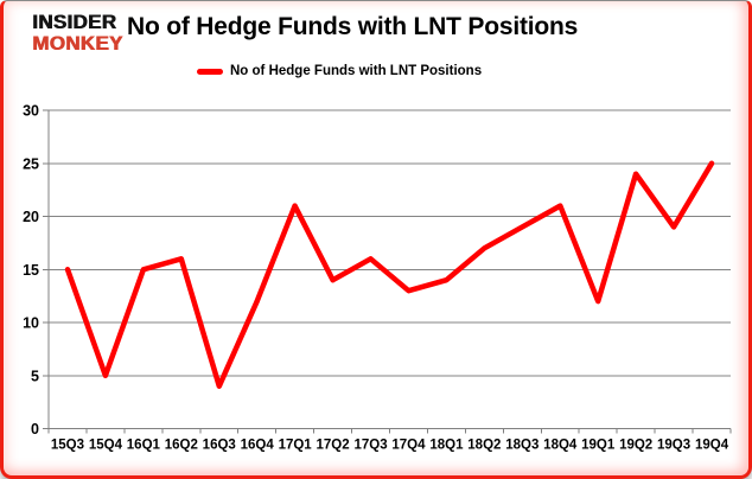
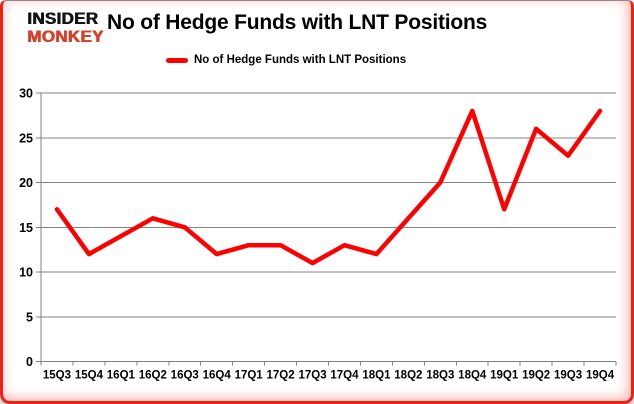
15Q3: 15 -> 17
15Q4: 5 -> 12
16Q1: 15 -> 14
16Q3: 4 -> 15
17Q1: 21 -> 13
17Q2: 14 -> 13
17Q3: 16 -> 11
18Q1: 14 -> 12
18Q2: 17 -> 16
18Q3: 19 -> 20
18Q4: 21 -> 28
19Q1: 12 -> 17
19Q2: 24 -> 26
19Q3: 19 -> 23
19Q4: 25 -> 28
